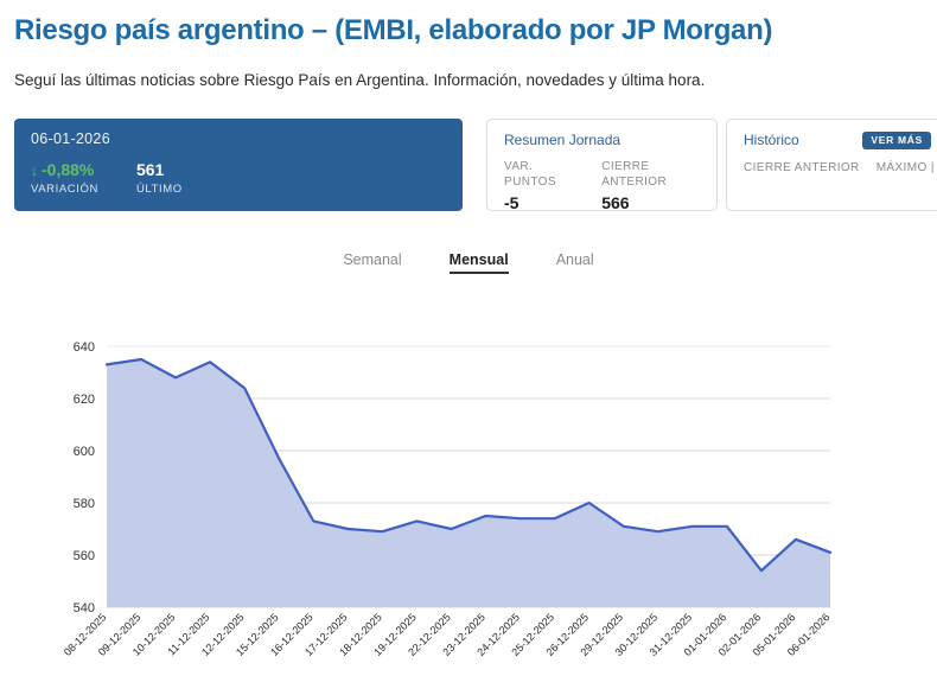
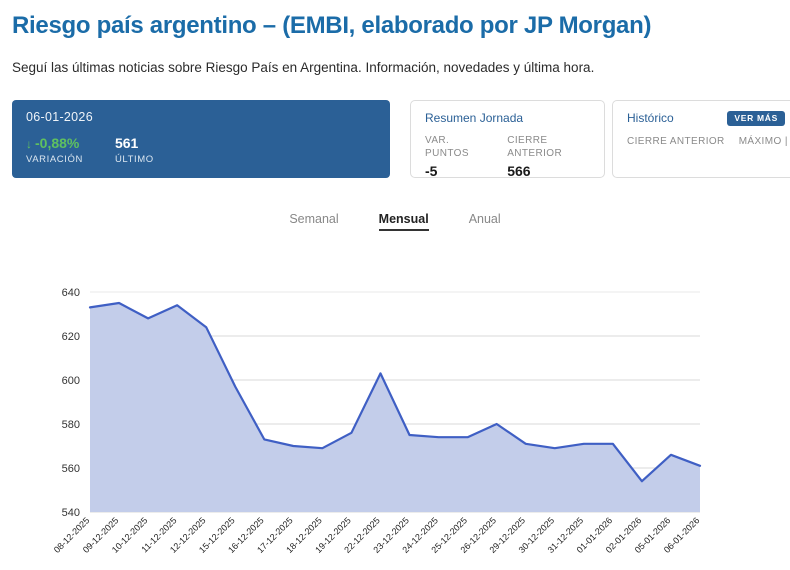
19-12-2025: 573 -> 576
22-12-2025: 570 -> 603
